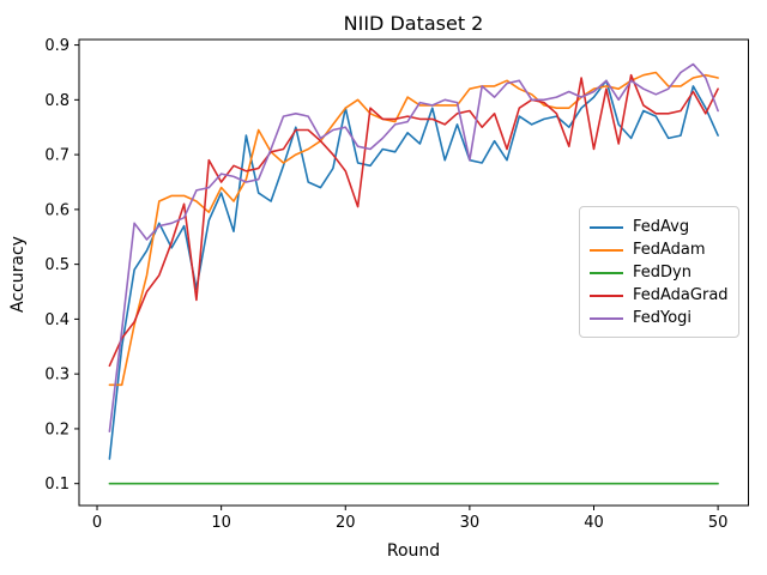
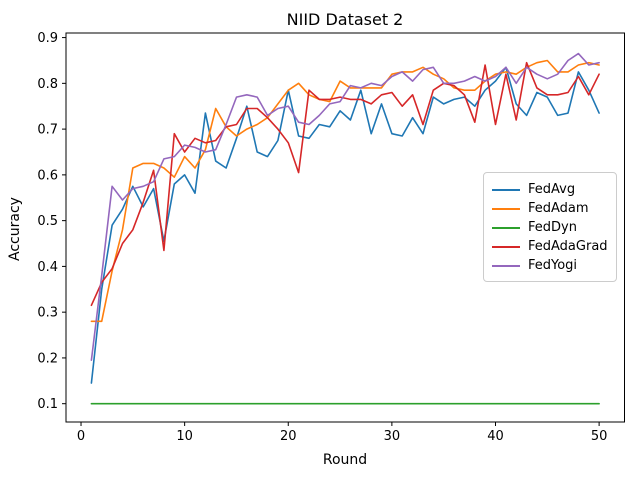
FedAvg/10: 0.63 -> 0.60
FedYogi/30: 0.69 -> 0.81
FedYogi/50: 0.78 -> 0.84
